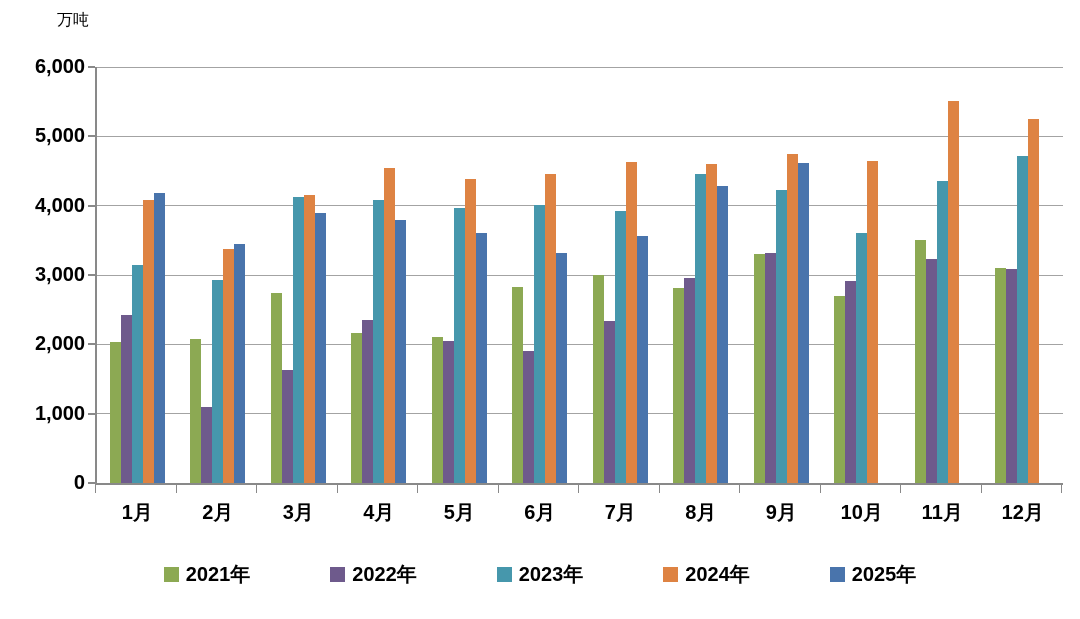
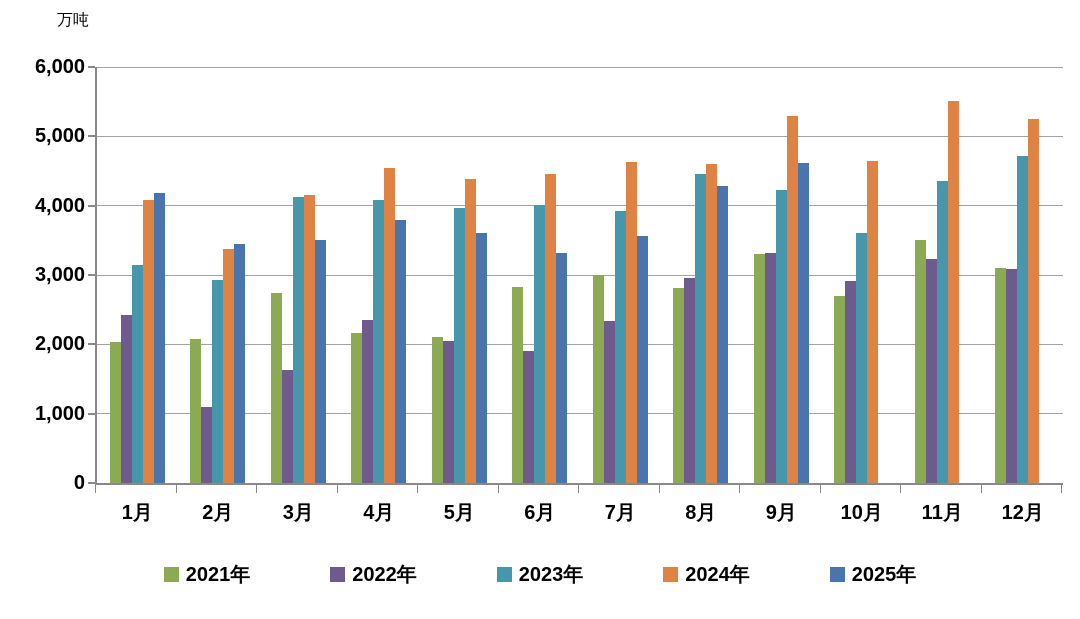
2025年/3月: 3900 -> 3500
2024年/9月: 4800 -> 5300
